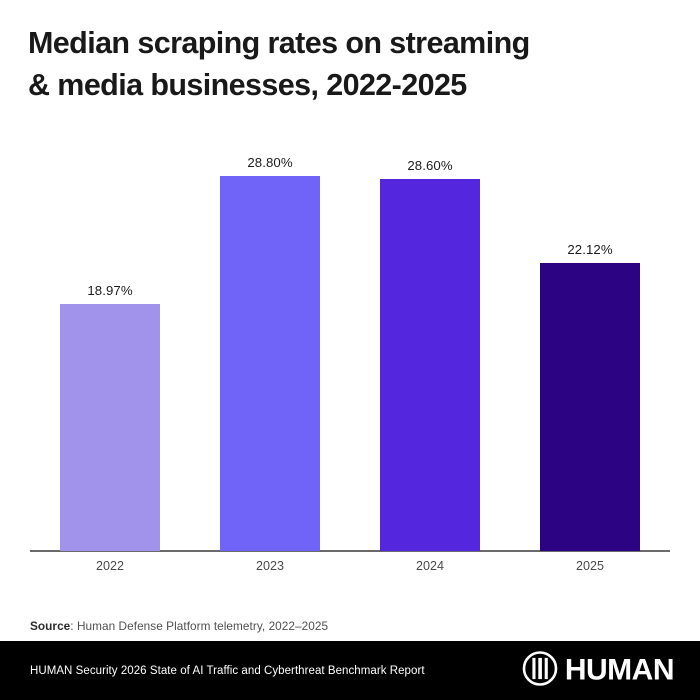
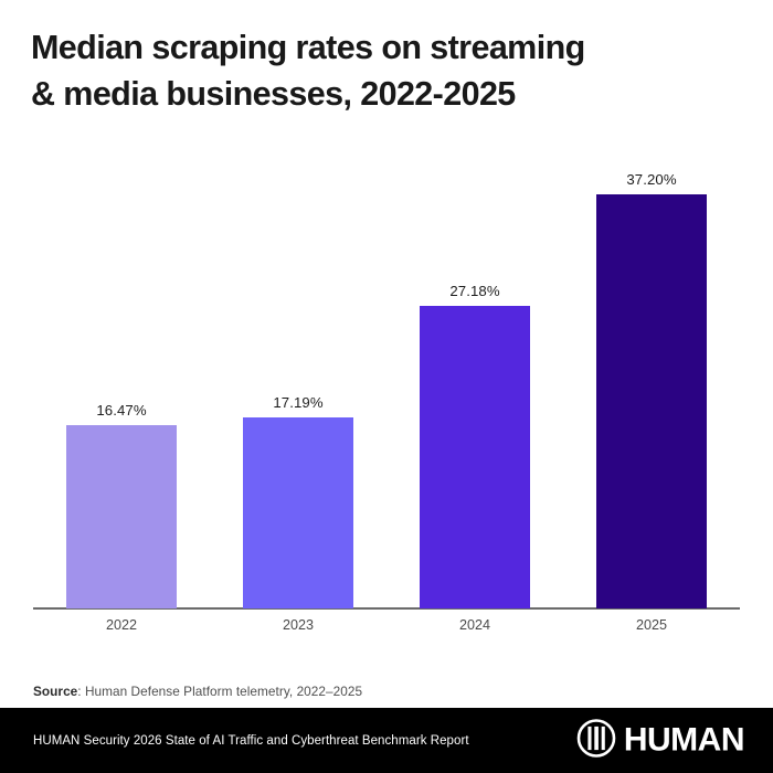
2022: 18.97% -> 16.47%
2023: 28.80% -> 17.19%
2024: 28.60% -> 27.18%
2025: 22.12% -> 37.20%
